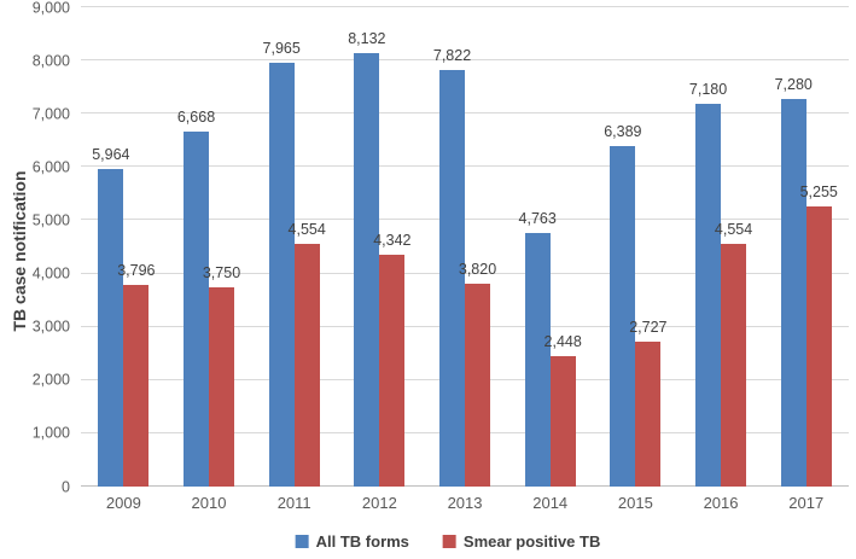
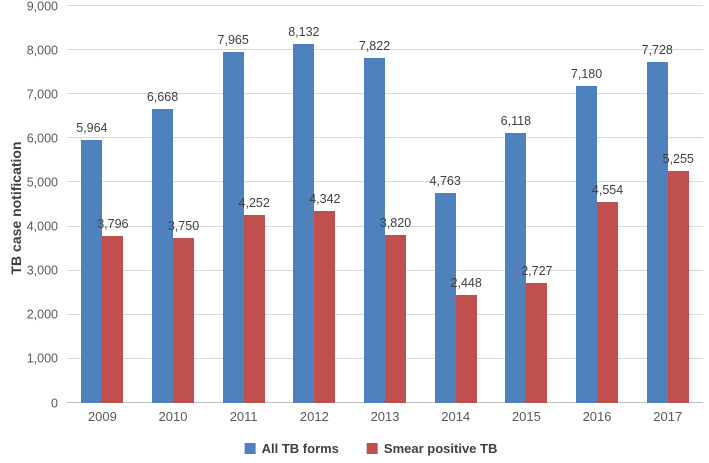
Smear positive TB/2011: 4,554 -> 4,252
All TB forms/2015: 6,389 -> 6,118
All TB forms/2017: 7,280 -> 7,728
